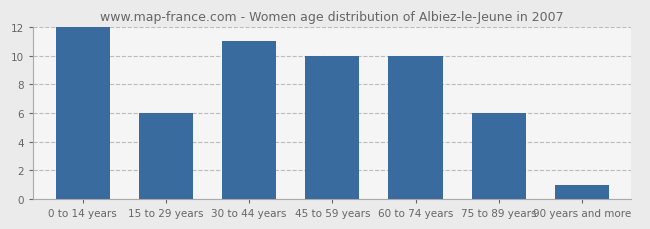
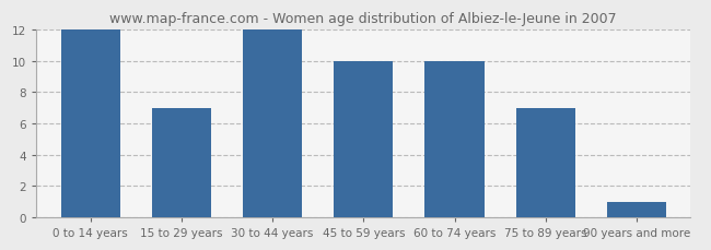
15 to 29 years: 6 -> 7
30 to 44 years: 11 -> 12
75 to 89 years: 6 -> 7
